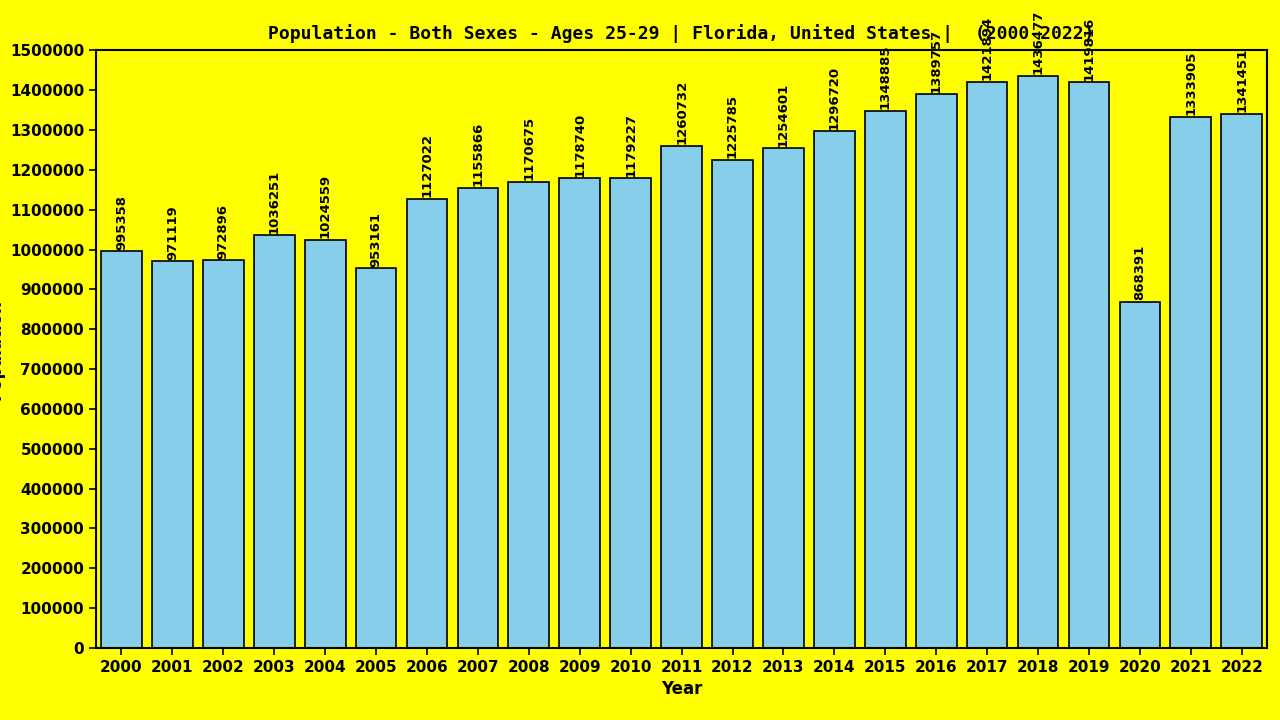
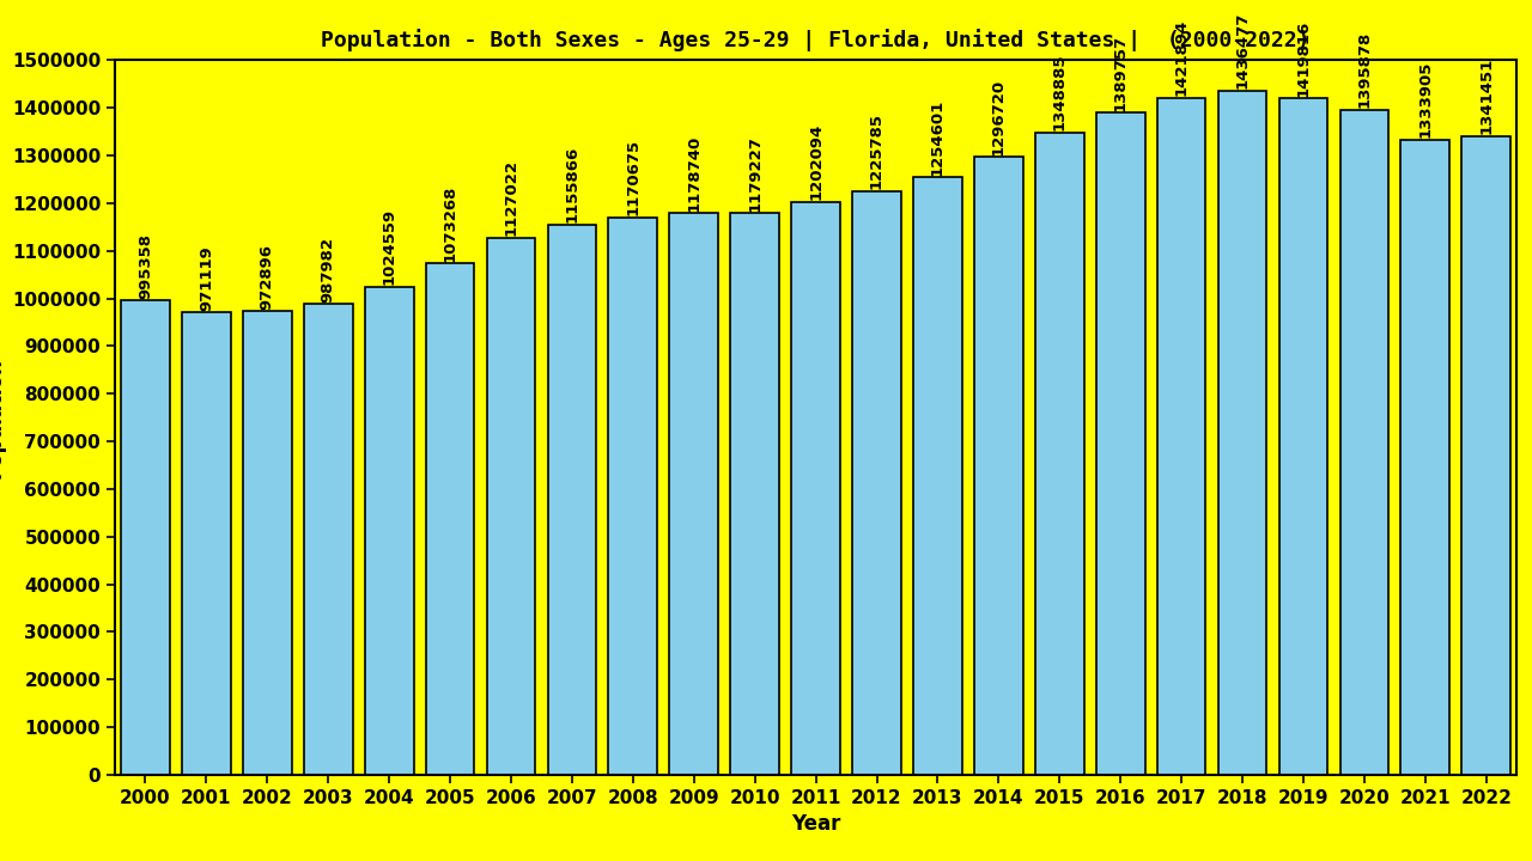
2003: 1036251 -> 987982
2005: 953161 -> 1073268
2011: 1260732 -> 1202094
2020: 868391 -> 1395878
